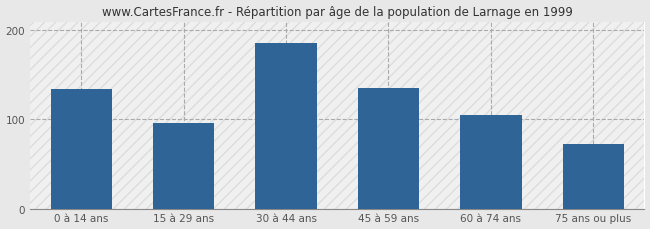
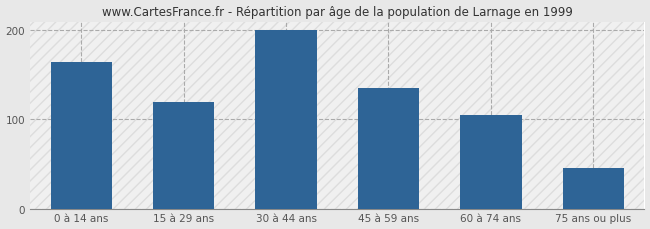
0 à 14 ans: 134 -> 165
15 à 29 ans: 96 -> 120
30 à 44 ans: 186 -> 200
75 ans ou plus: 72 -> 45
